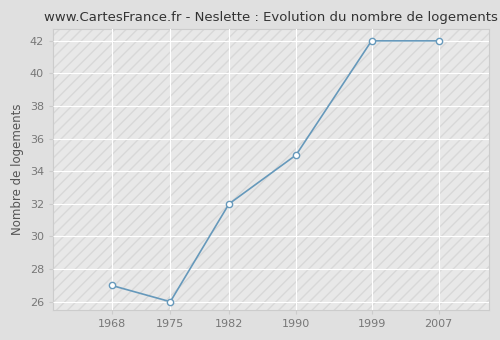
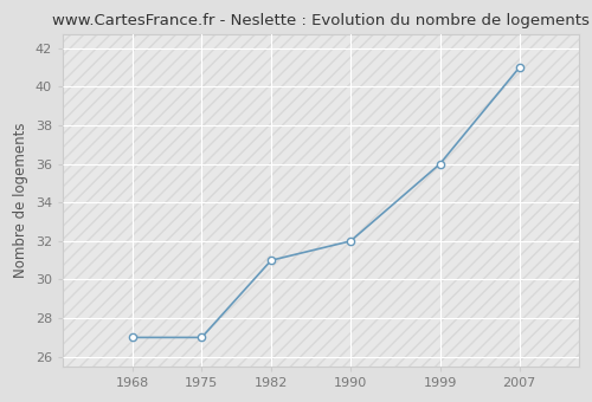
1975: 26 -> 27
1982: 32 -> 31
1990: 35 -> 32
1999: 42 -> 36
2007: 42 -> 41
